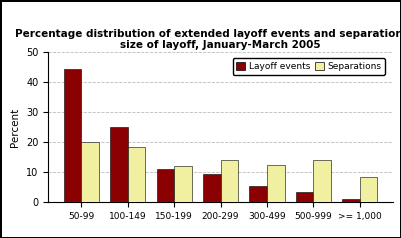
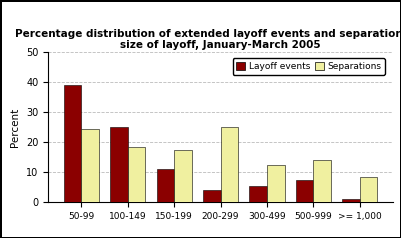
Layoff events/50-99: 44.5 -> 39.0
Separations/50-99: 20.0 -> 24.5
Separations/150-199: 12.0 -> 17.5
Layoff events/200-299: 9.5 -> 4.0
Separations/200-299: 14.0 -> 25.0
Layoff events/500-999: 3.5 -> 7.5
